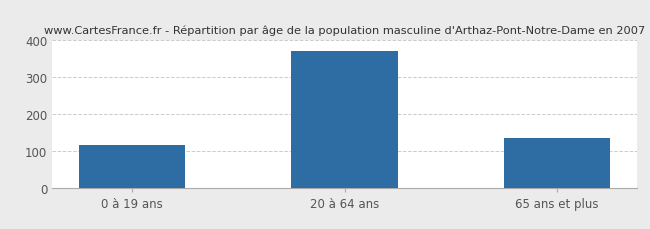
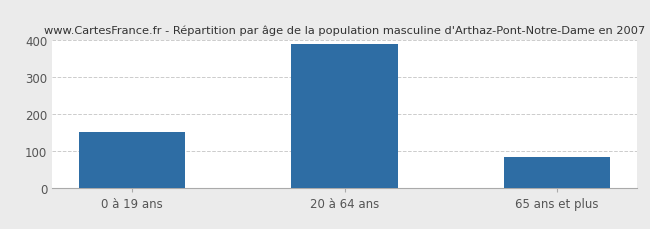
0 à 19 ans: 115 -> 152
20 à 64 ans: 370 -> 390
65 ans et plus: 135 -> 83
